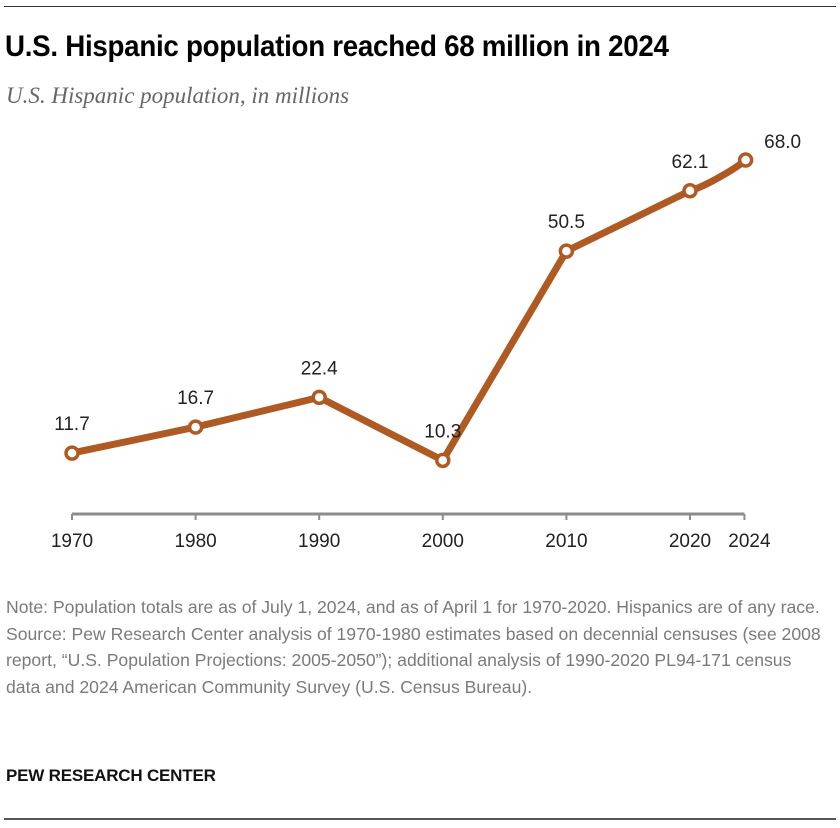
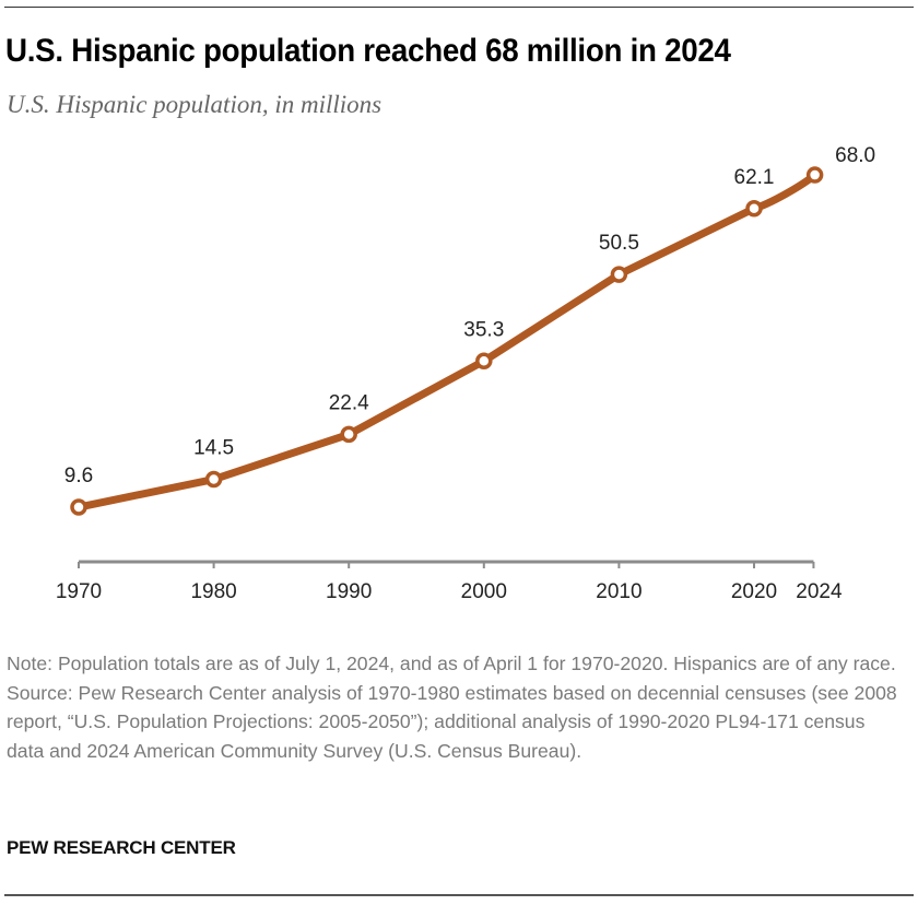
1970: 11.7 -> 9.6
1980: 16.7 -> 14.5
2000: 10.3 -> 35.3
